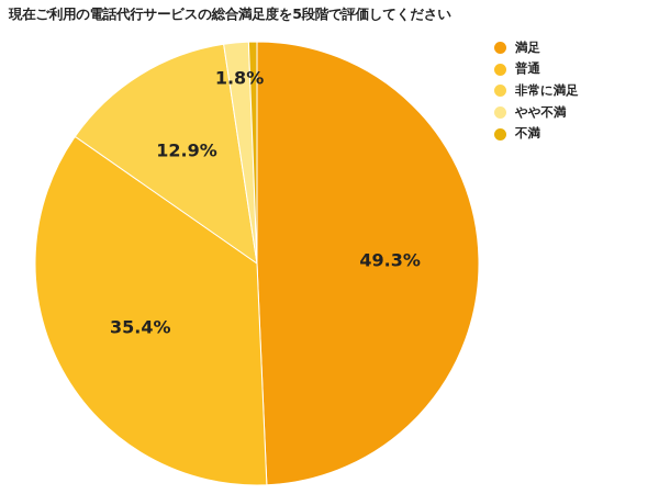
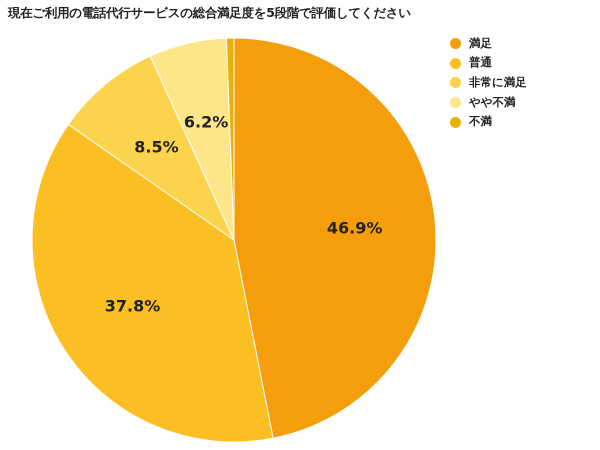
満足: 49.3% -> 46.9%
普通: 35.4% -> 37.8%
非常に満足: 12.9% -> 8.5%
やや不満: 1.8% -> 6.2%
